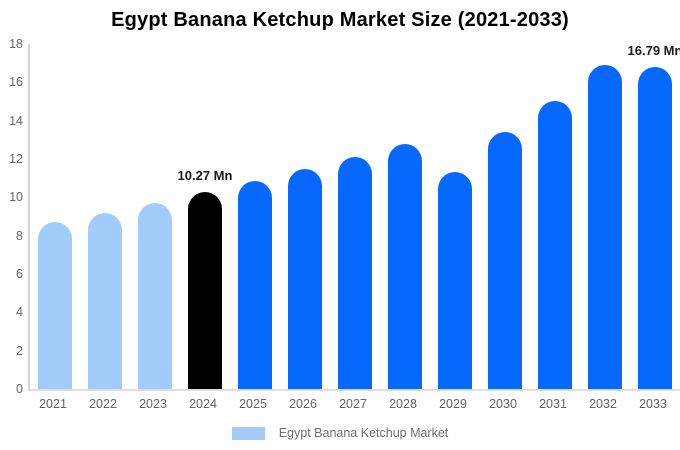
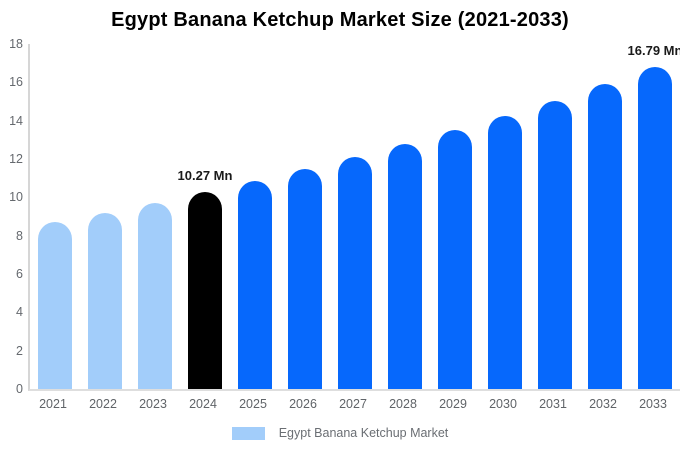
2029: 11.3 -> 13.5
2030: 13.4 -> 14.2
2032: 16.9 -> 15.9
